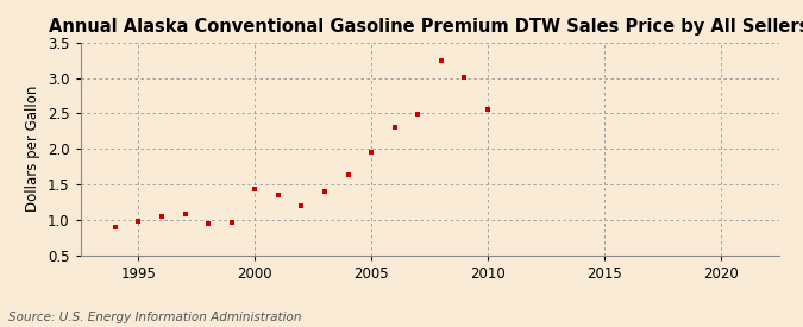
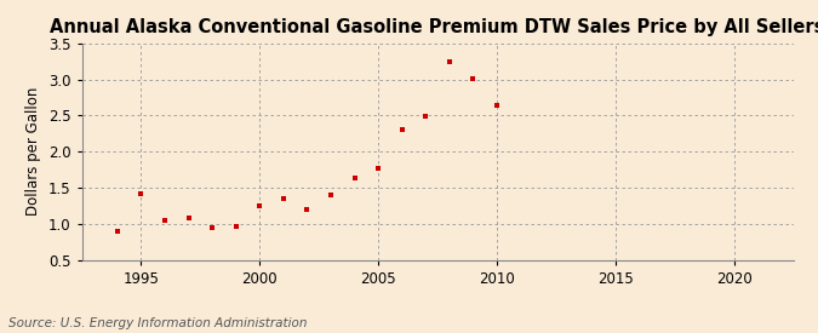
1995: 0.98 -> 1.42
2000: 1.43 -> 1.24
2005: 1.96 -> 1.76
2010: 2.55 -> 2.64
